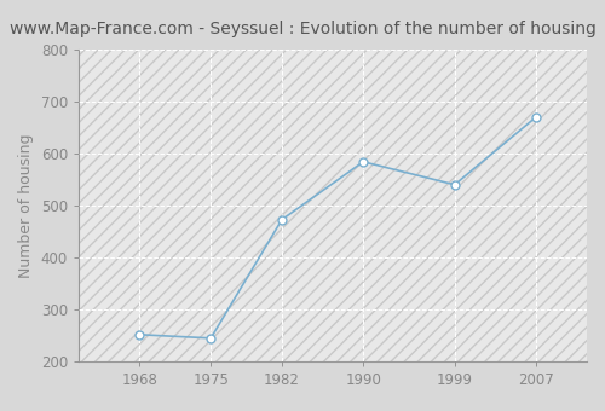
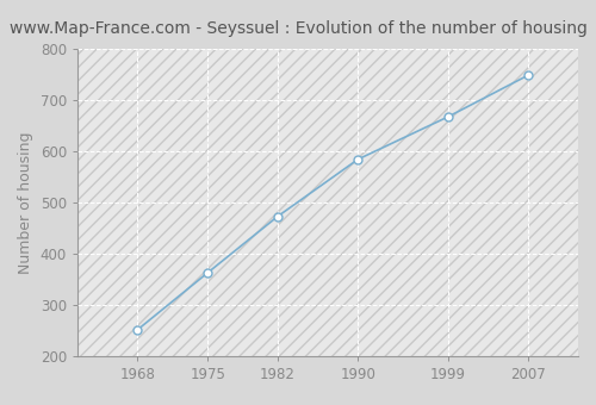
1975: 245 -> 363
1999: 540 -> 667
2007: 670 -> 748
